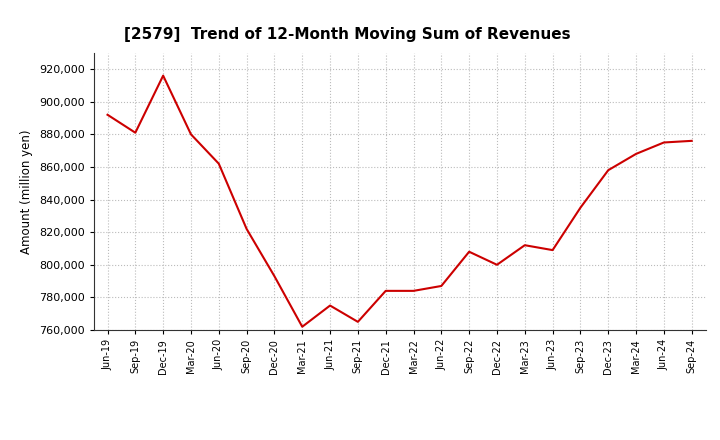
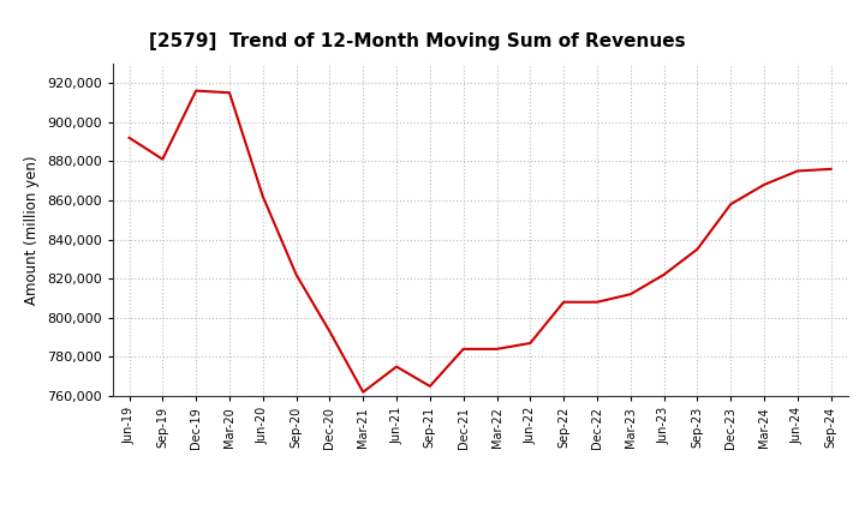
Mar-20: 880,000 -> 915,000
Dec-22: 800,000 -> 808,000
Jun-23: 809,000 -> 822,000
